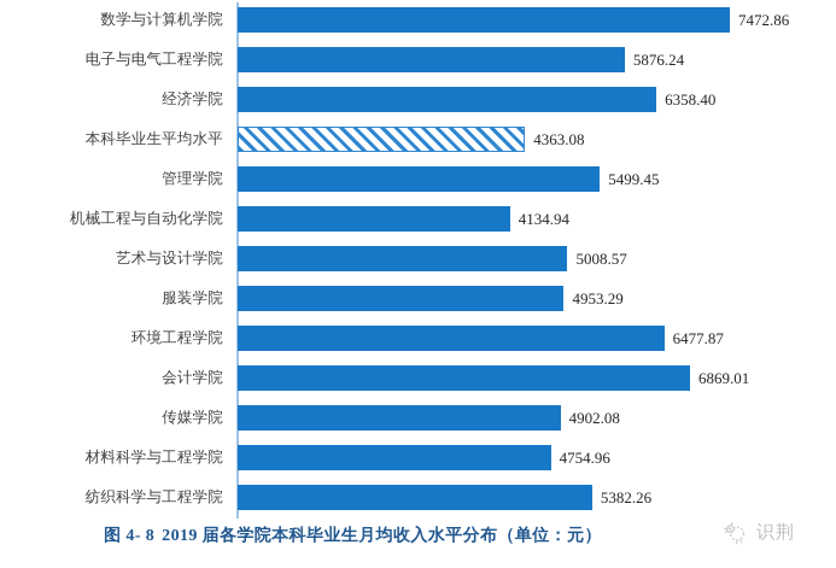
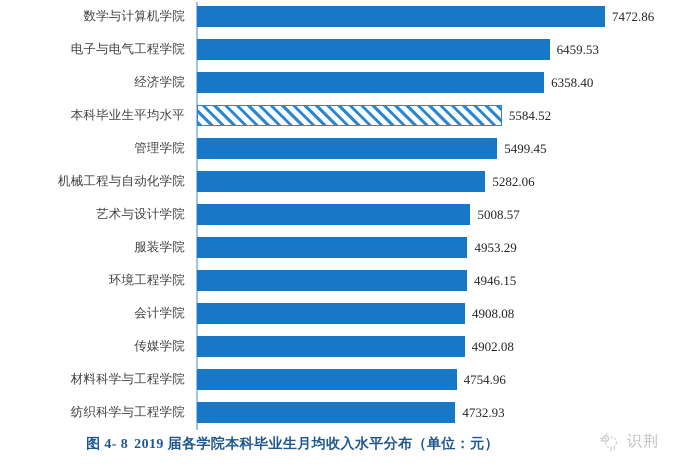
电子与电气工程学院: 5876.24 -> 6459.53
本科毕业生平均水平: 4363.08 -> 5584.52
机械工程与自动化学院: 4134.94 -> 5282.06
环境工程学院: 6477.87 -> 4946.15
会计学院: 6869.01 -> 4908.08
纺织科学与工程学院: 5382.26 -> 4732.93
